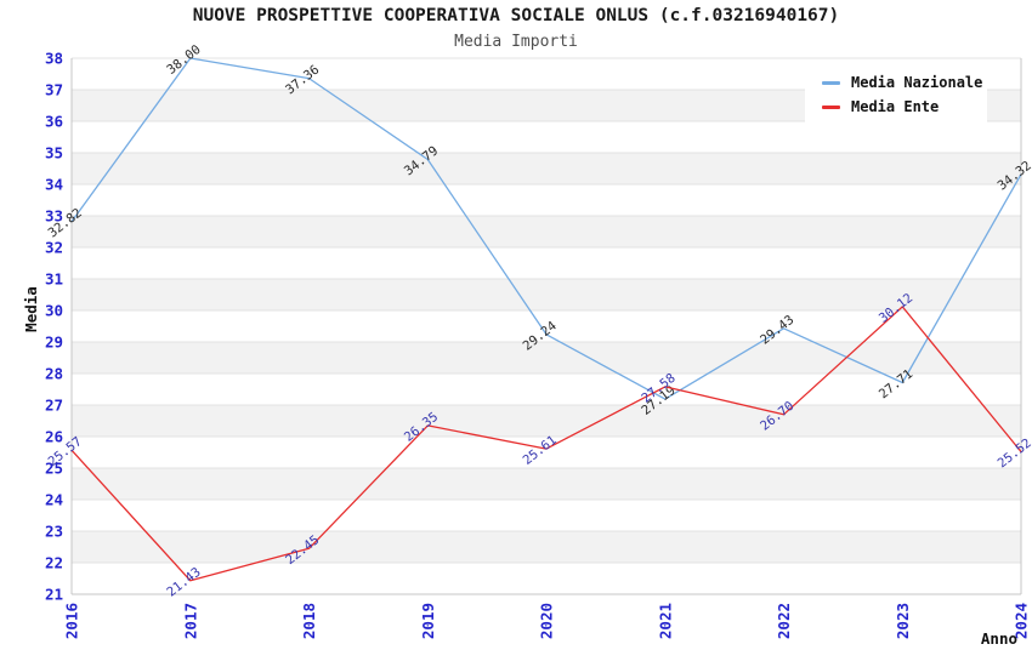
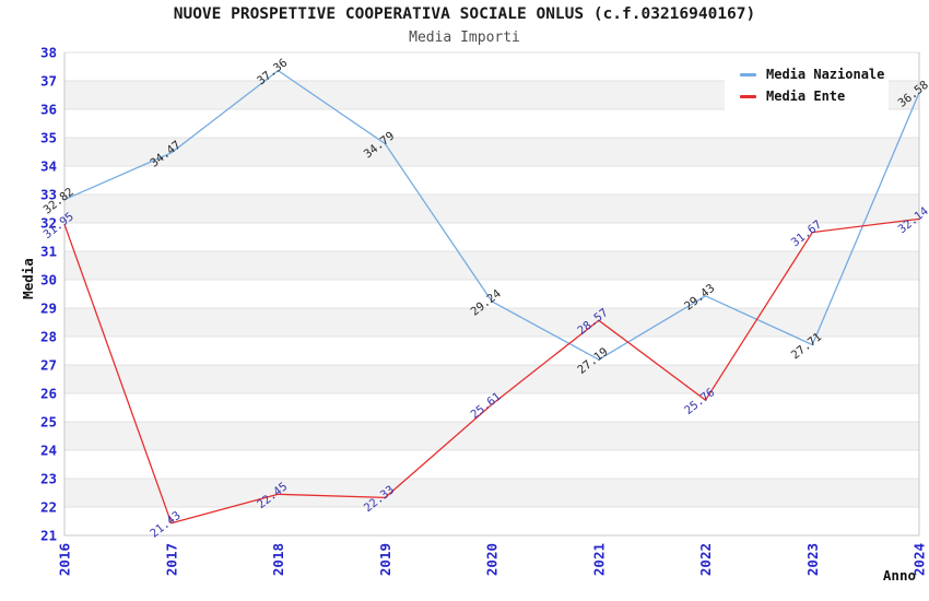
Media Ente/2016: 25.57 -> 31.95
Media Nazionale/2017: 38.00 -> 34.47
Media Ente/2019: 26.35 -> 22.33
Media Ente/2021: 27.58 -> 28.57
Media Ente/2022: 26.70 -> 25.76
Media Ente/2023: 30.12 -> 31.67
Media Nazionale/2024: 34.32 -> 36.58
Media Ente/2024: 25.52 -> 32.14
